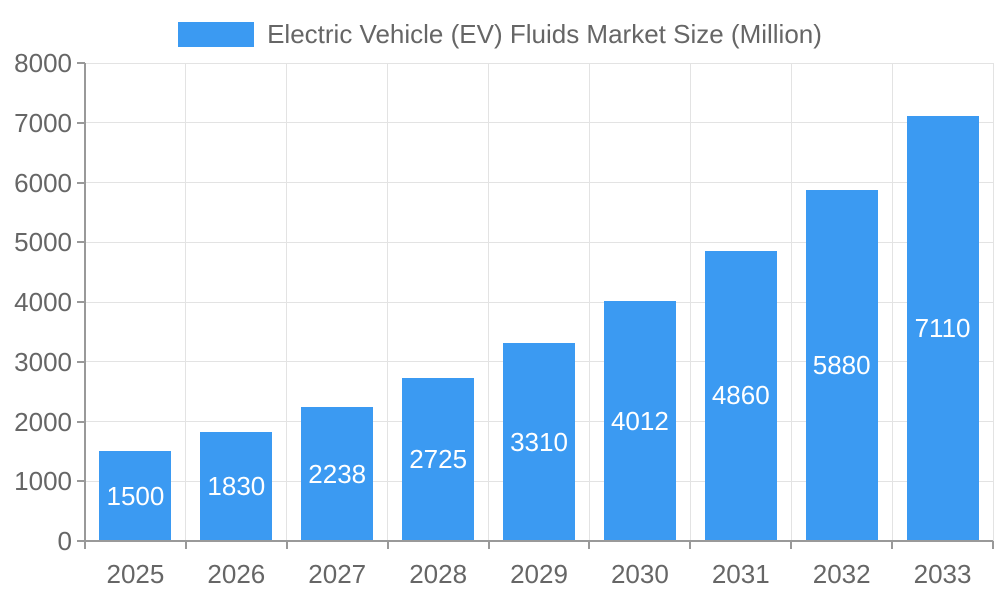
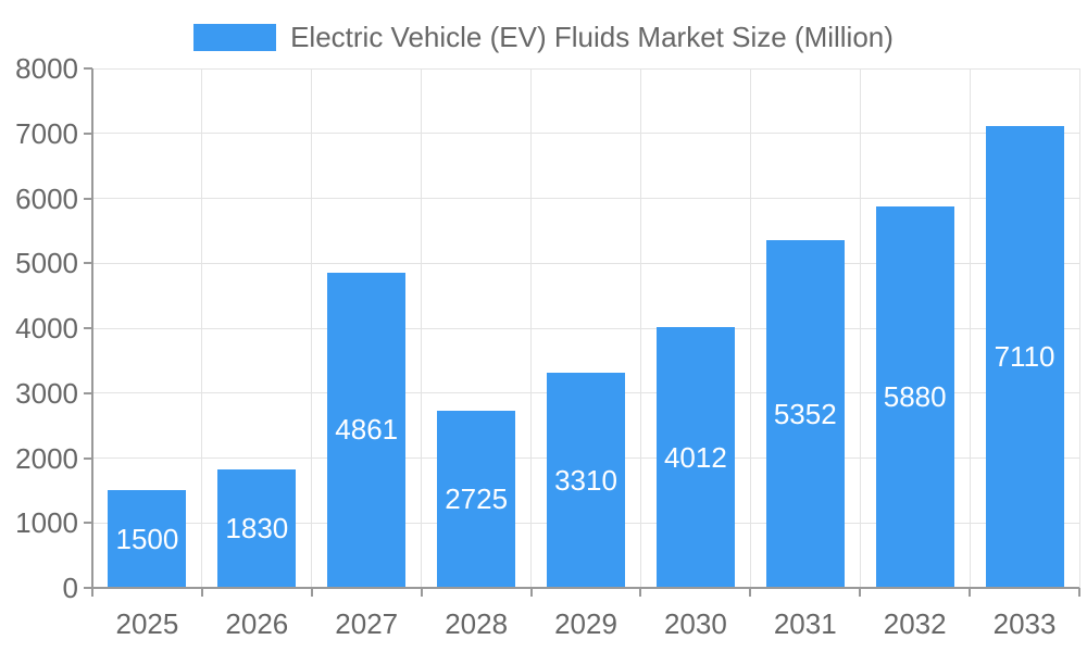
2027: 2238 -> 4861
2031: 4860 -> 5352
